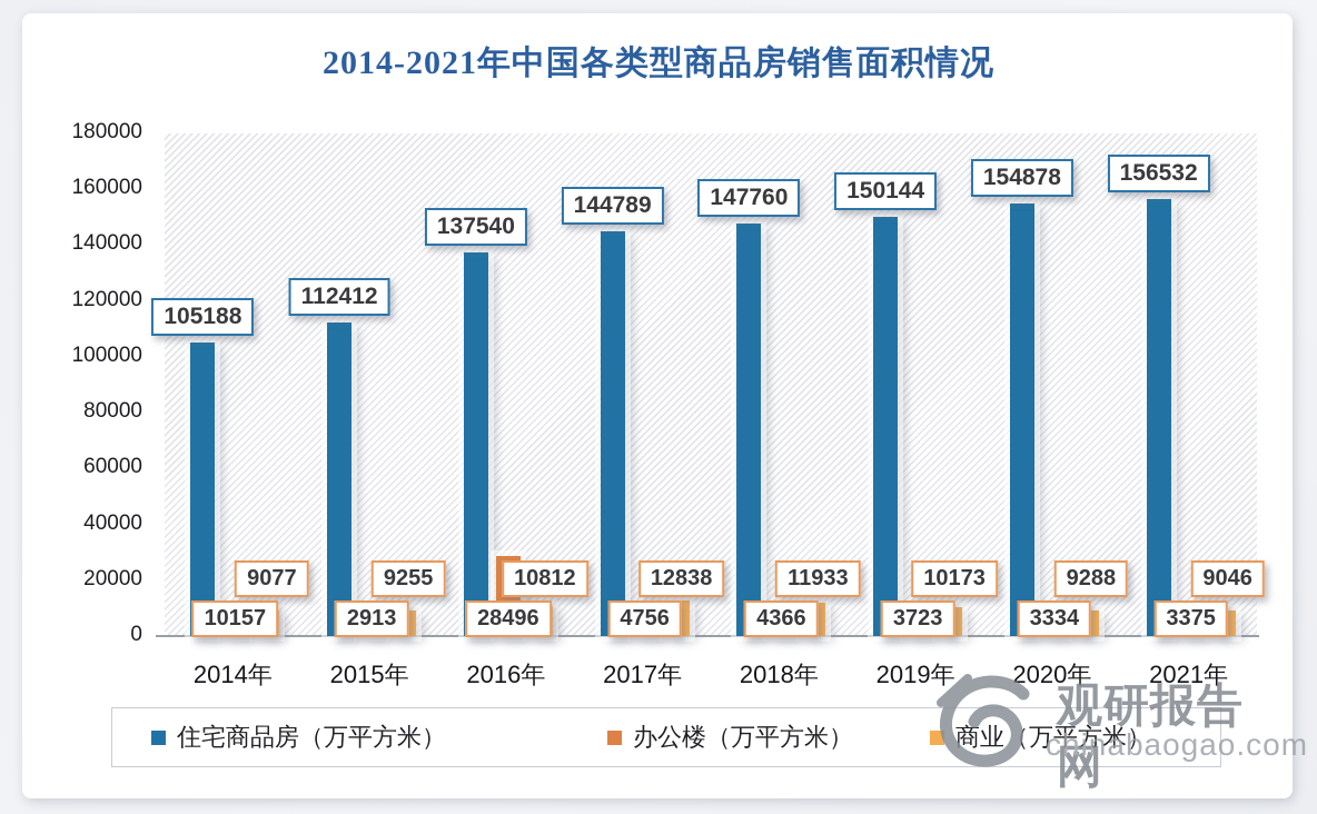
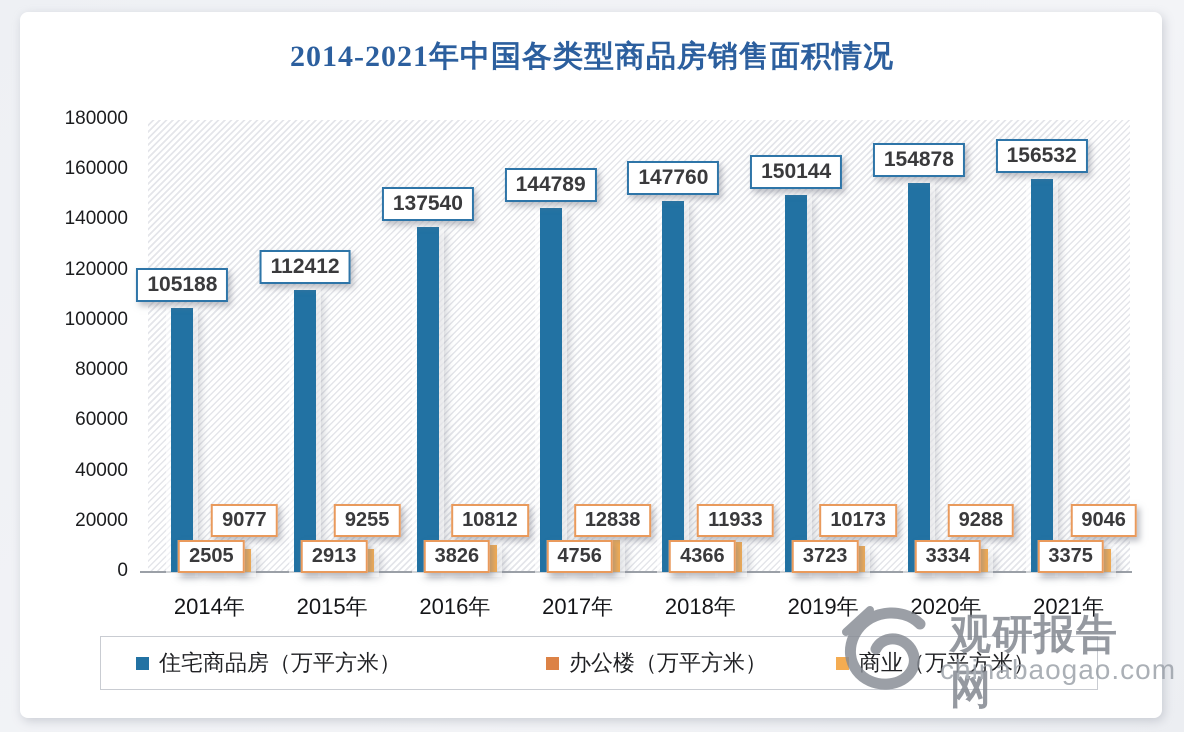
办公楼（万平方米）/2014年: 10157 -> 2505
办公楼（万平方米）/2016年: 28496 -> 3826
